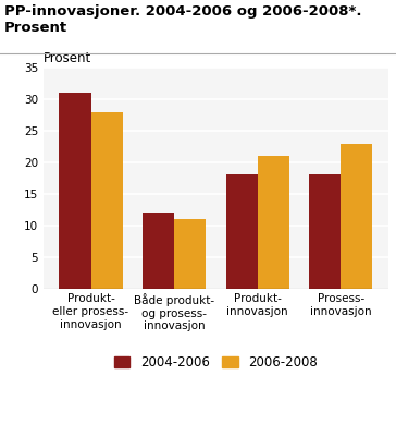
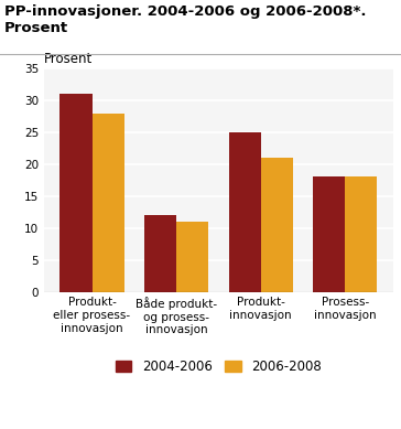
2004-2006/Produkt- innovasjon: 18 -> 25
2006-2008/Prosess- innovasjon: 23 -> 18
